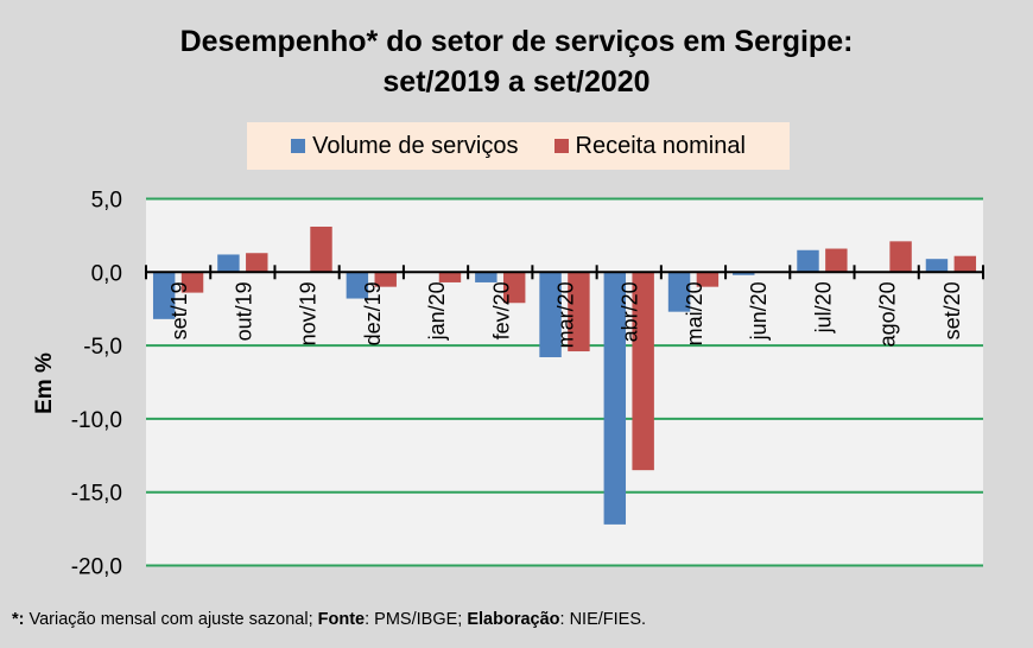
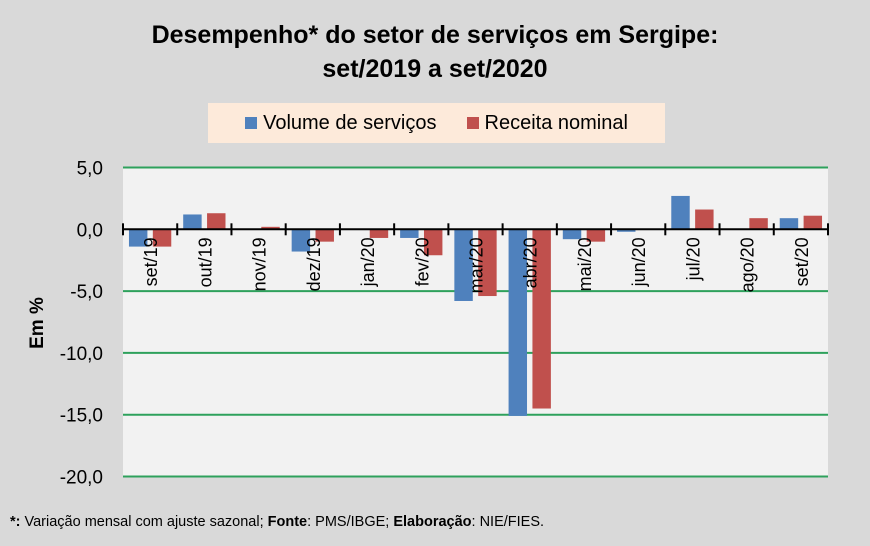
Volume de serviços/set/19: -3,2 -> -1,4
Receita nominal/nov/19: 3,1 -> 0,2
Volume de serviços/abr/20: -17,2 -> -15,1
Receita nominal/abr/20: -13,5 -> -14,5
Volume de serviços/mai/20: -2,7 -> -0,8
Volume de serviços/jul/20: 1,5 -> 2,7
Receita nominal/ago/20: 2,1 -> 0,9
